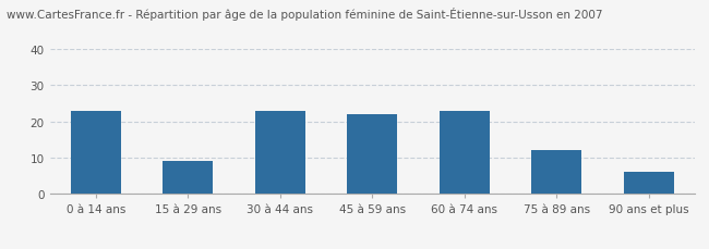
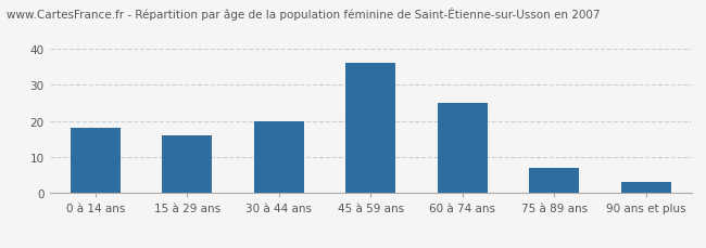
0 à 14 ans: 23 -> 18
15 à 29 ans: 9 -> 16
30 à 44 ans: 23 -> 20
45 à 59 ans: 22 -> 36
60 à 74 ans: 23 -> 25
75 à 89 ans: 12 -> 7
90 ans et plus: 6 -> 3
